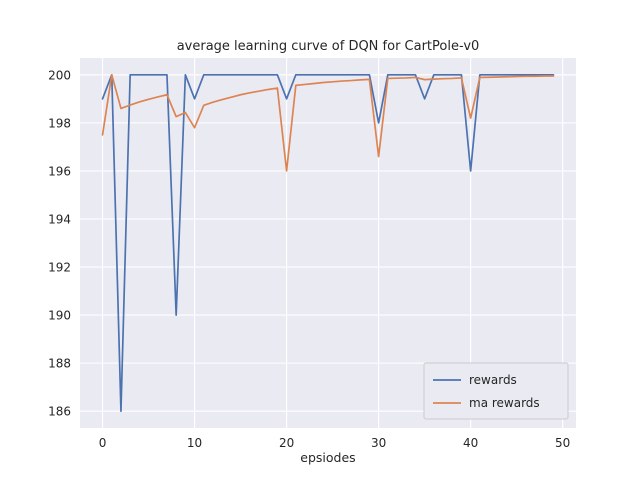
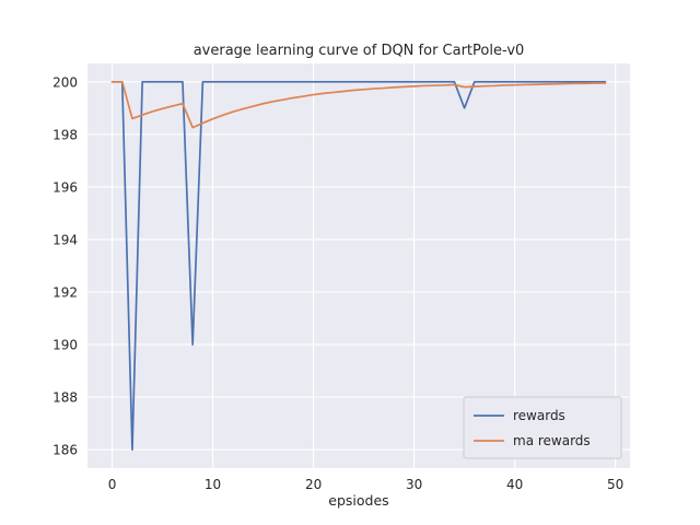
rewards/0: 199 -> 200
ma rewards/0: 197.5 -> 200.0
rewards/10: 199 -> 200
ma rewards/10: 197.8 -> 198.6
rewards/20: 199 -> 200
ma rewards/20: 196.0 -> 199.5
rewards/30: 198 -> 200
ma rewards/30: 196.6 -> 199.8
rewards/40: 196 -> 200
ma rewards/40: 198.2 -> 199.9
